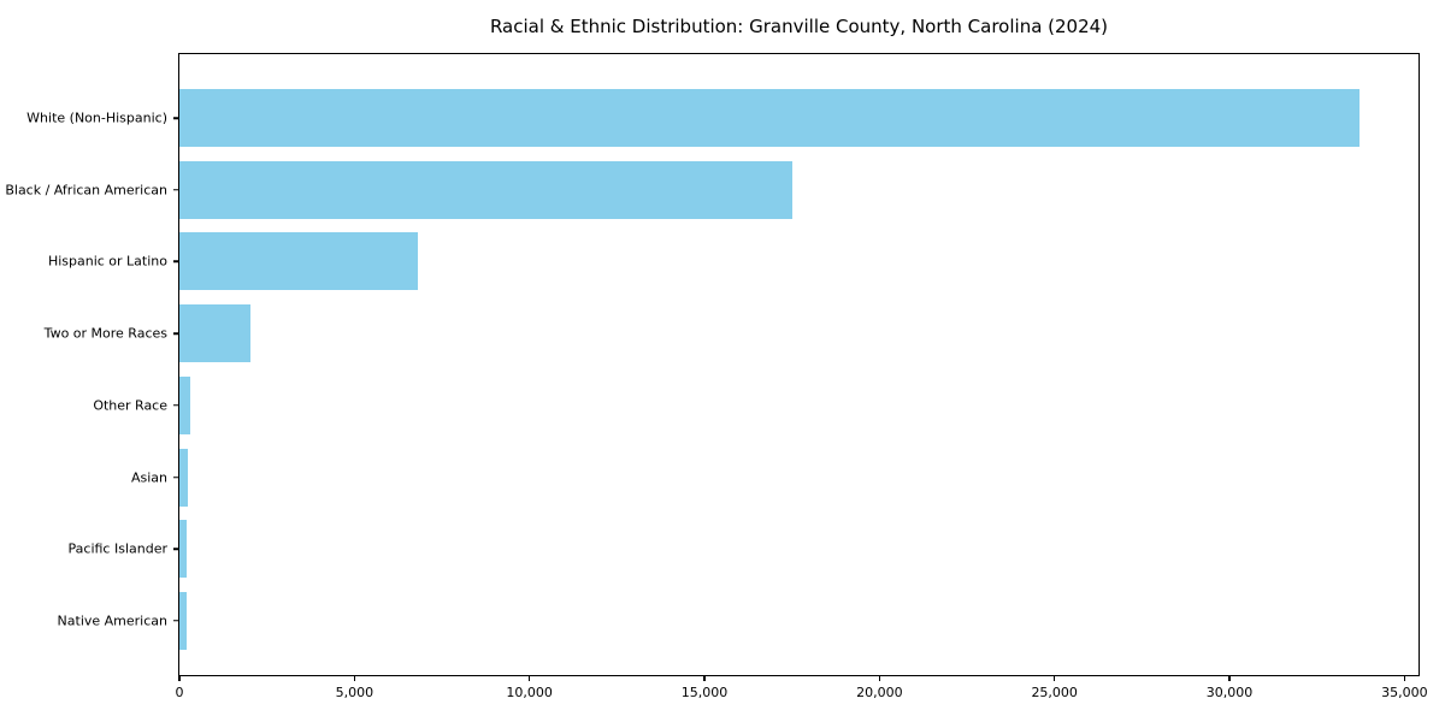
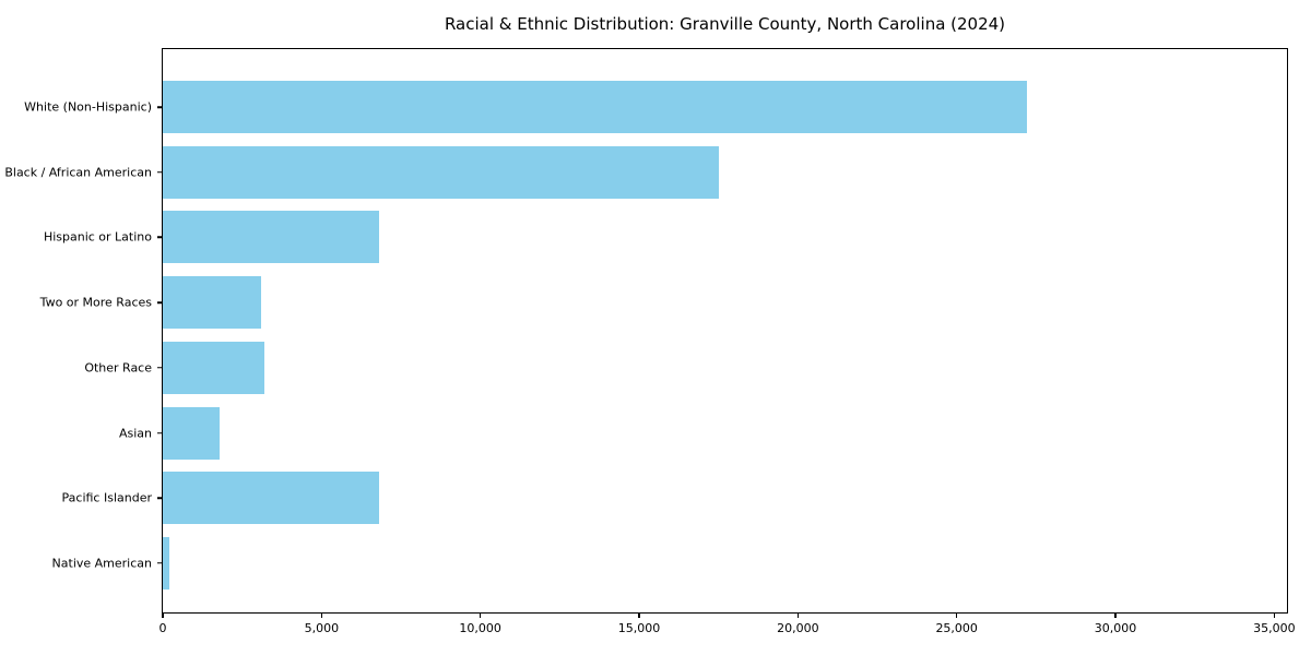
White (Non-Hispanic): 33700 -> 27200
Two or More Races: 2000 -> 3100
Other Race: 300 -> 3200
Asian: 300 -> 1800
Pacific Islander: 200 -> 6800
